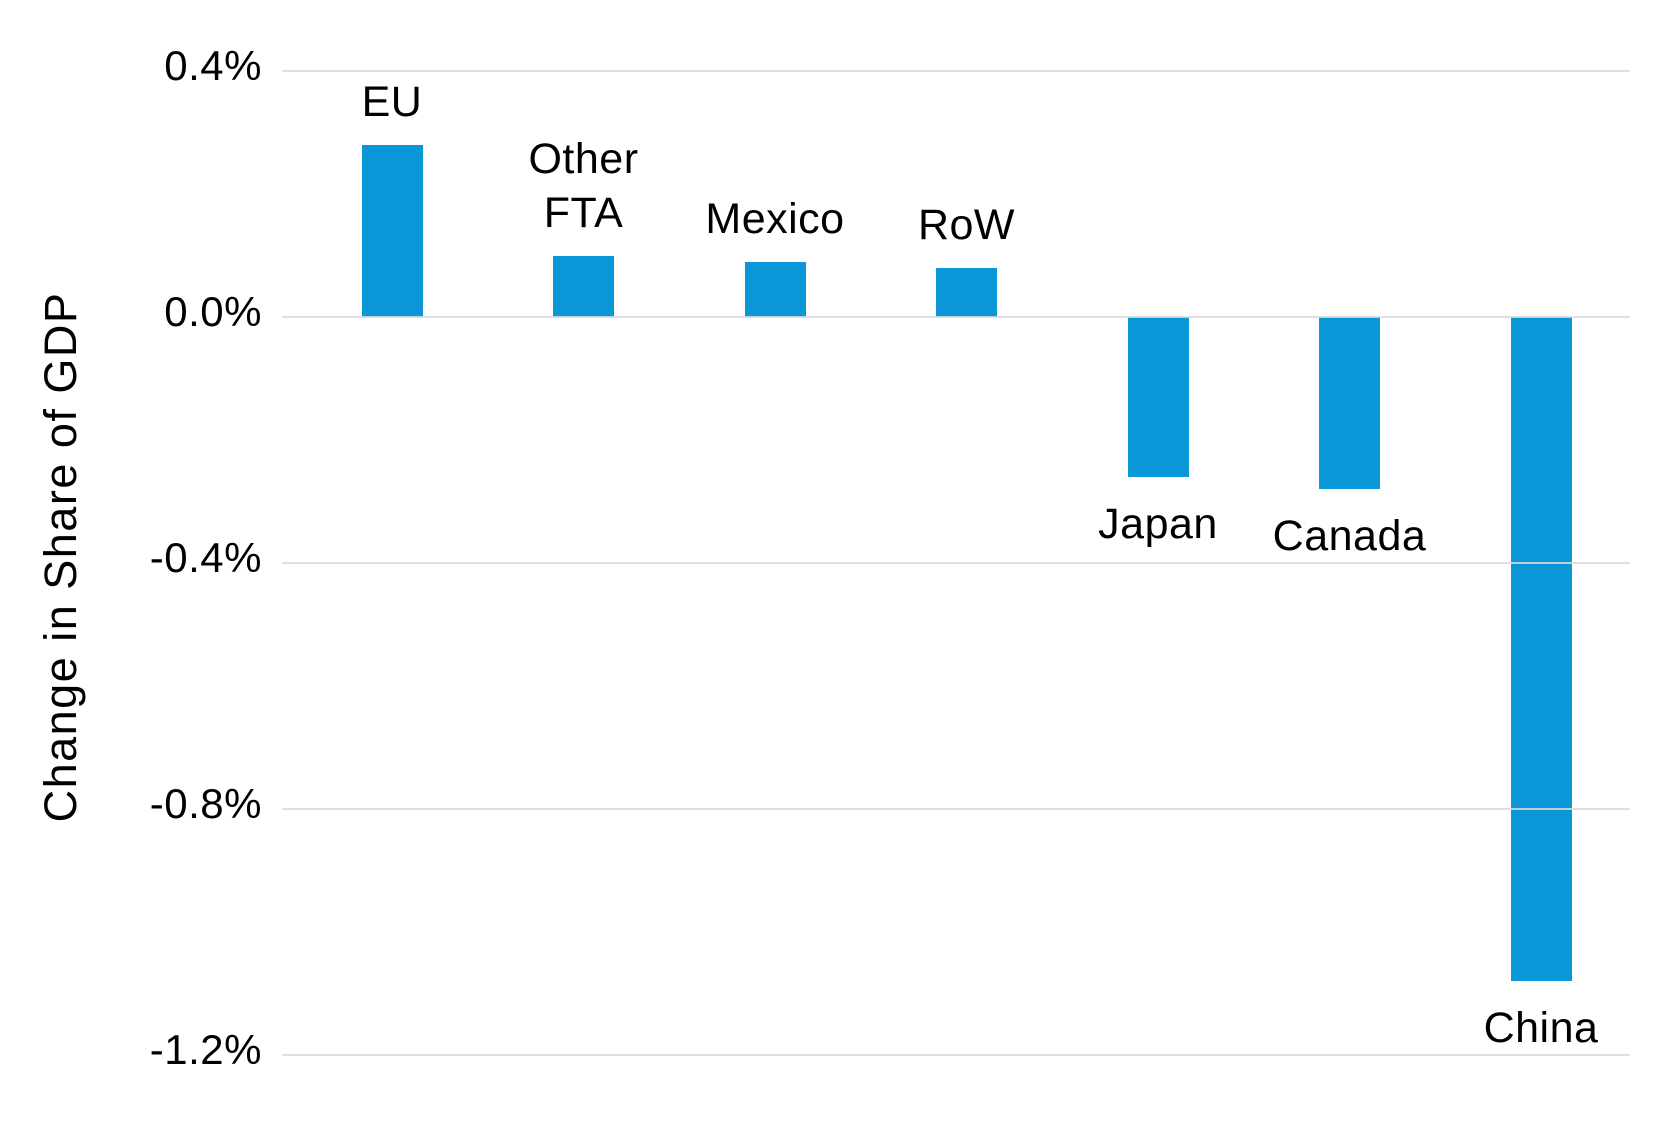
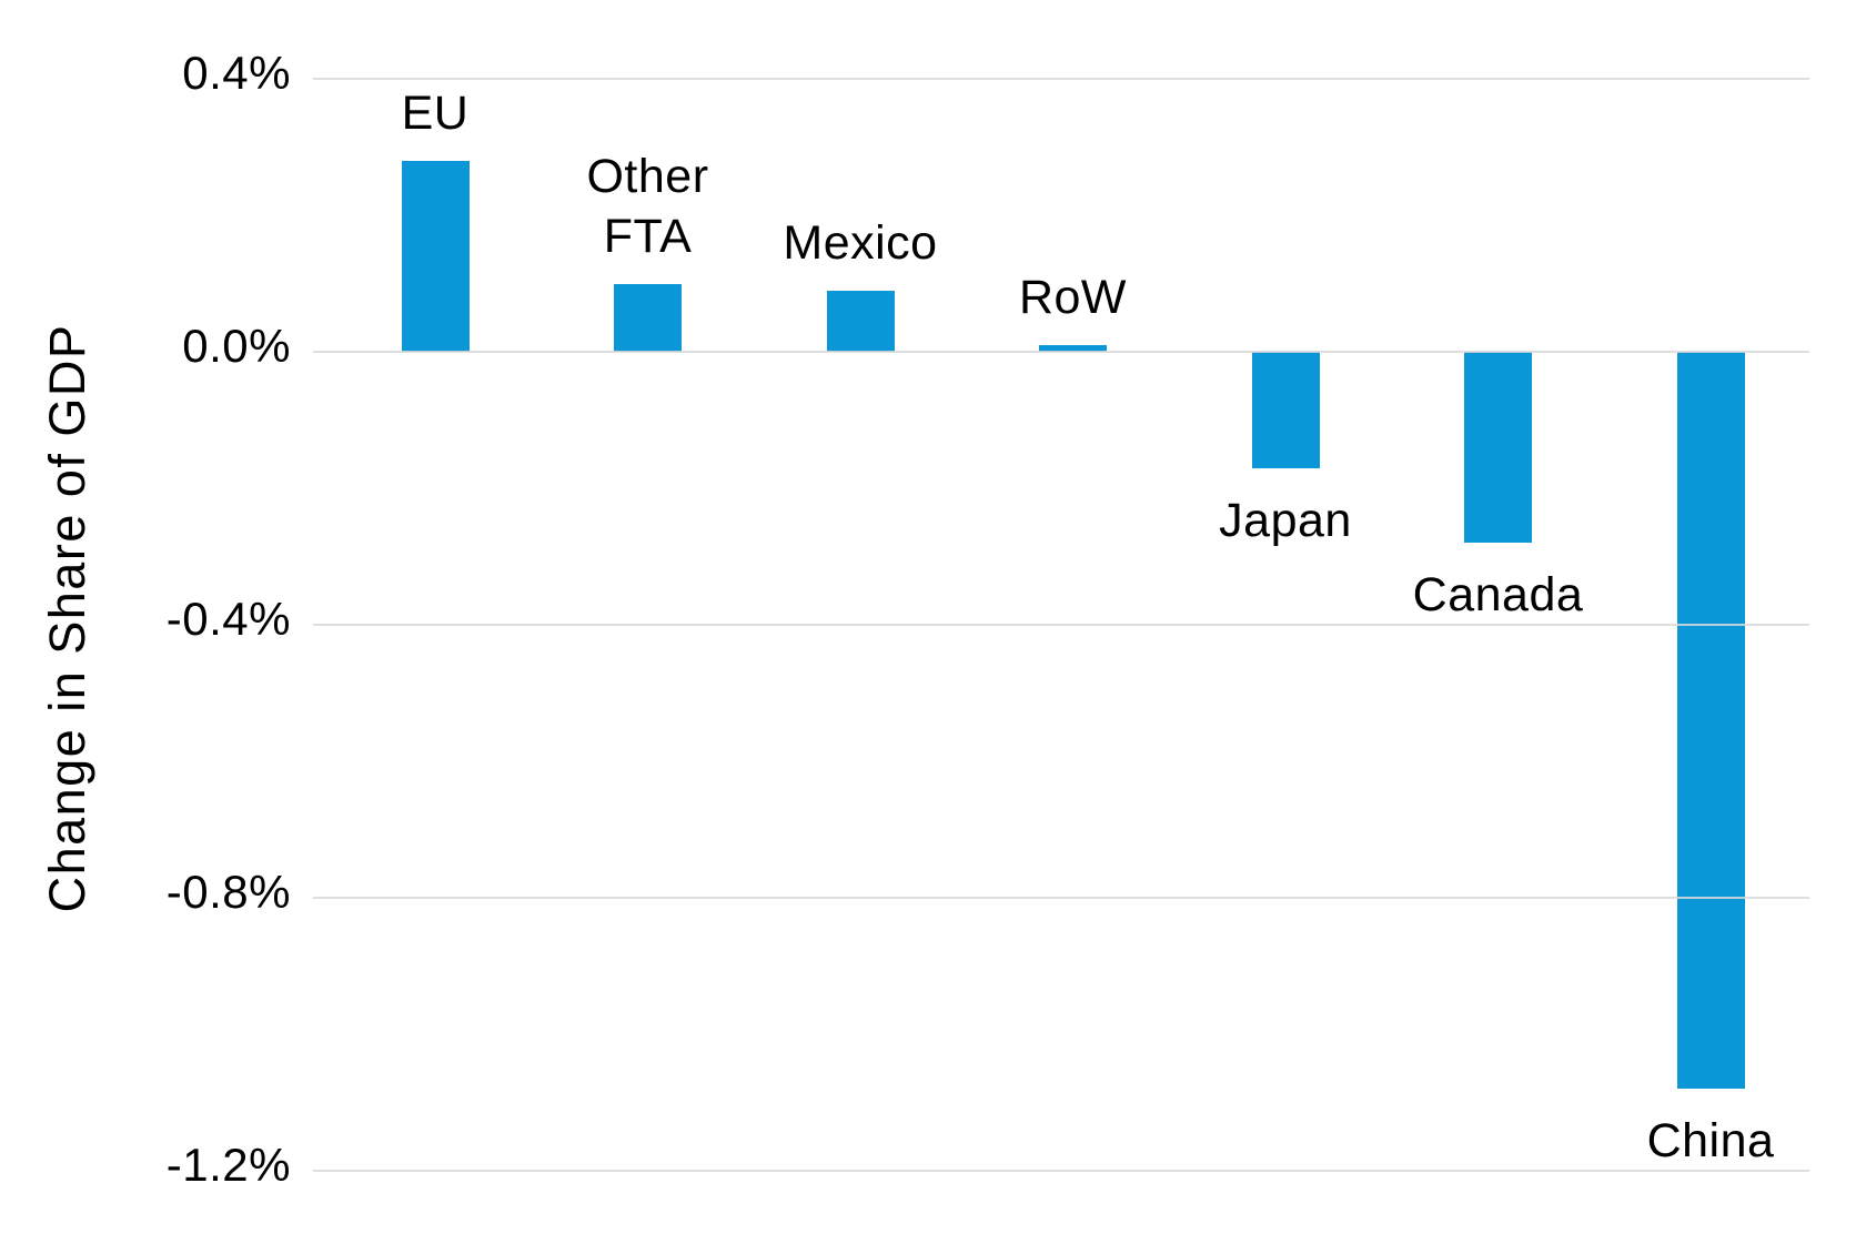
RoW: 0.08% -> 0.01%
Japan: -0.26% -> -0.17%
